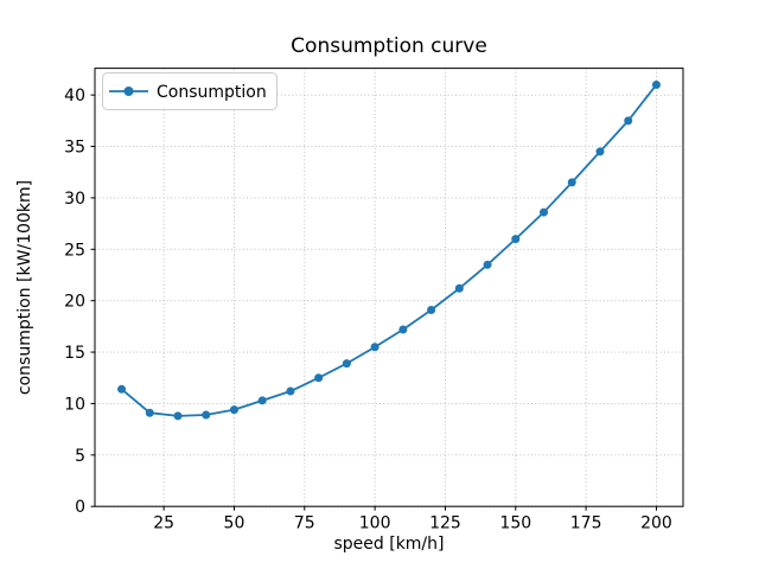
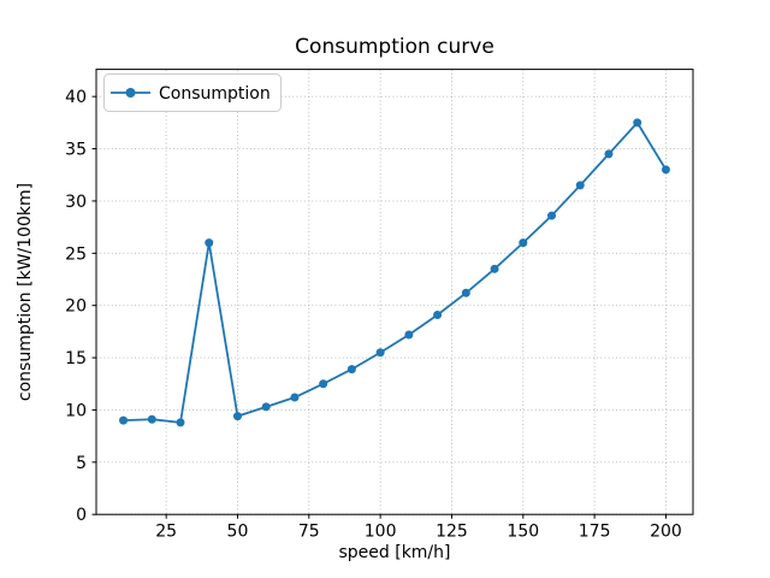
10: 11 -> 9
40: 9 -> 26
200: 41 -> 33
